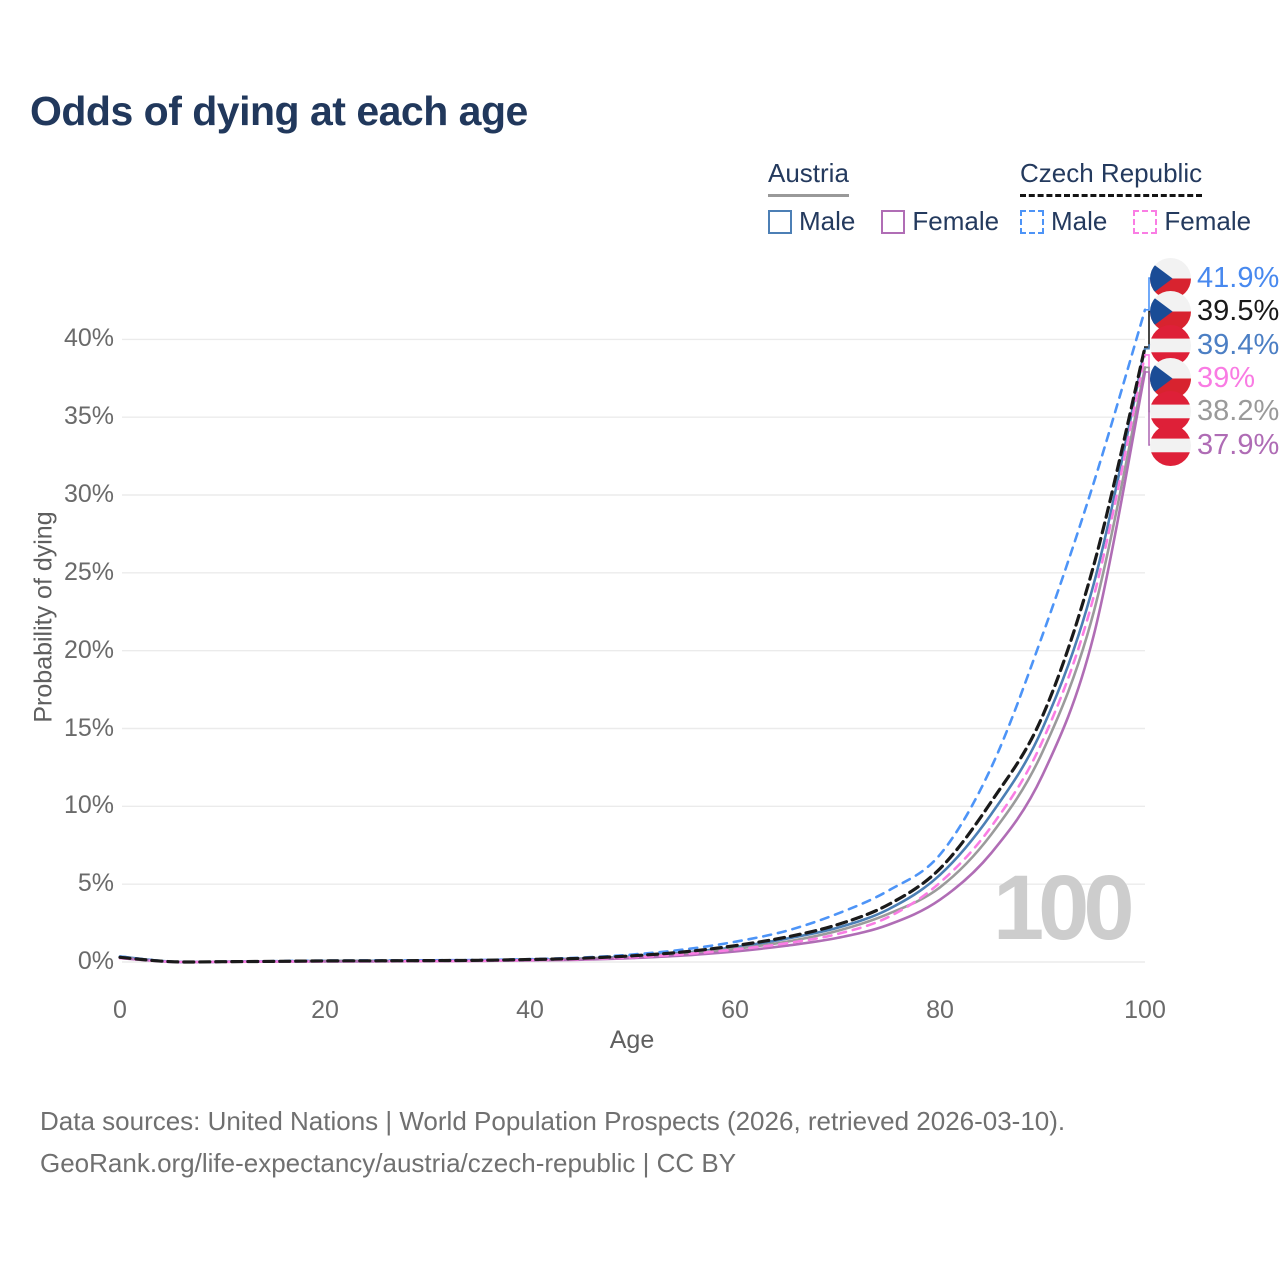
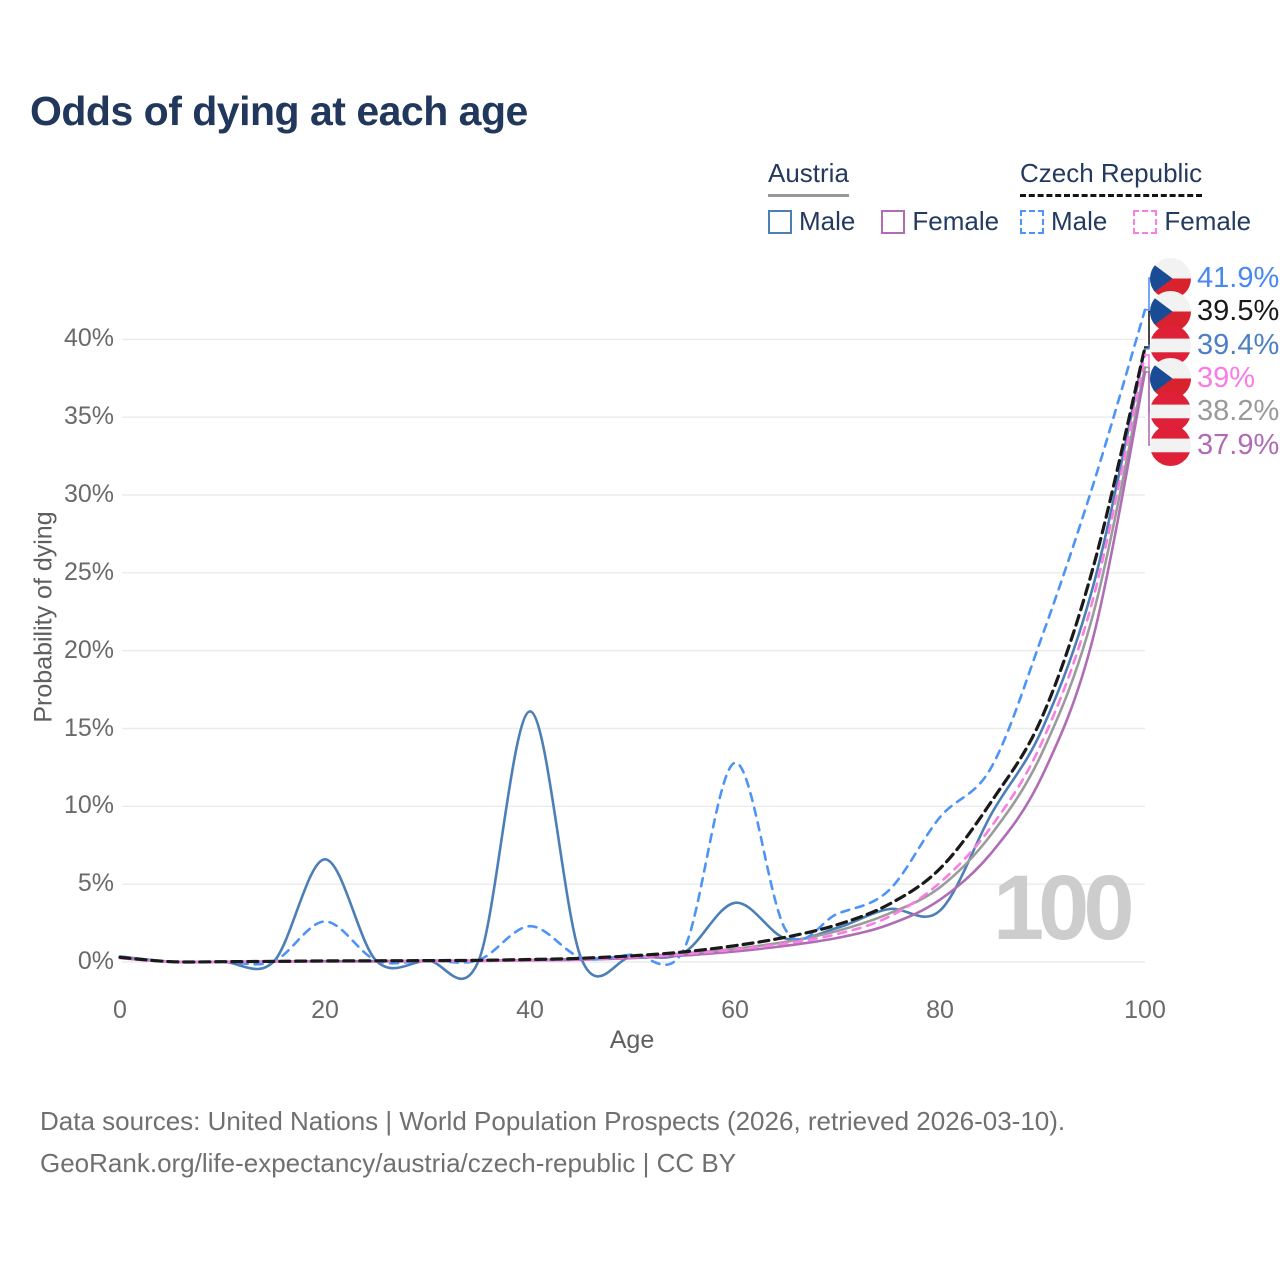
Austria Male/20: 0.1% -> 6.6%
Czech Republic Male/20: 0.1% -> 2.6%
Austria Male/40: 0.1% -> 16.1%
Czech Republic Male/40: 0.2% -> 2.3%
Austria Male/60: 0.9% -> 3.8%
Czech Republic Male/60: 1.3% -> 12.8%
Austria Male/80: 5.6% -> 3.3%
Czech Republic Male/80: 6.9% -> 9.3%
